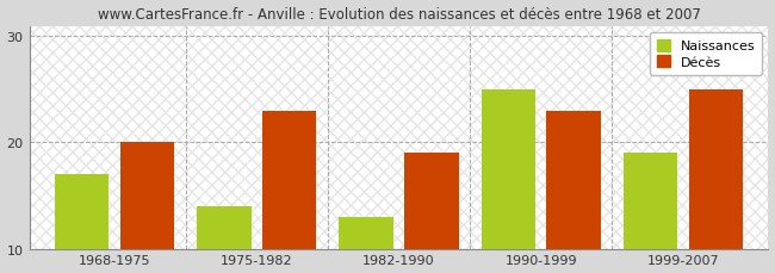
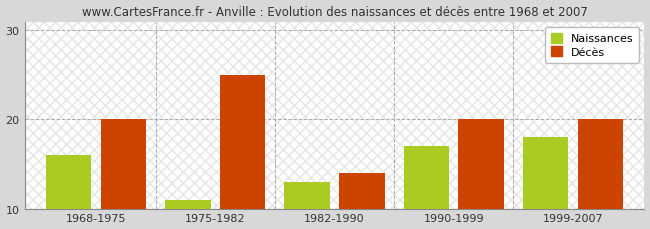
Naissances/1968-1975: 17 -> 16
Naissances/1975-1982: 14 -> 11
Décès/1975-1982: 23 -> 25
Décès/1982-1990: 19 -> 14
Naissances/1990-1999: 25 -> 17
Décès/1990-1999: 23 -> 20
Naissances/1999-2007: 19 -> 18
Décès/1999-2007: 25 -> 20
